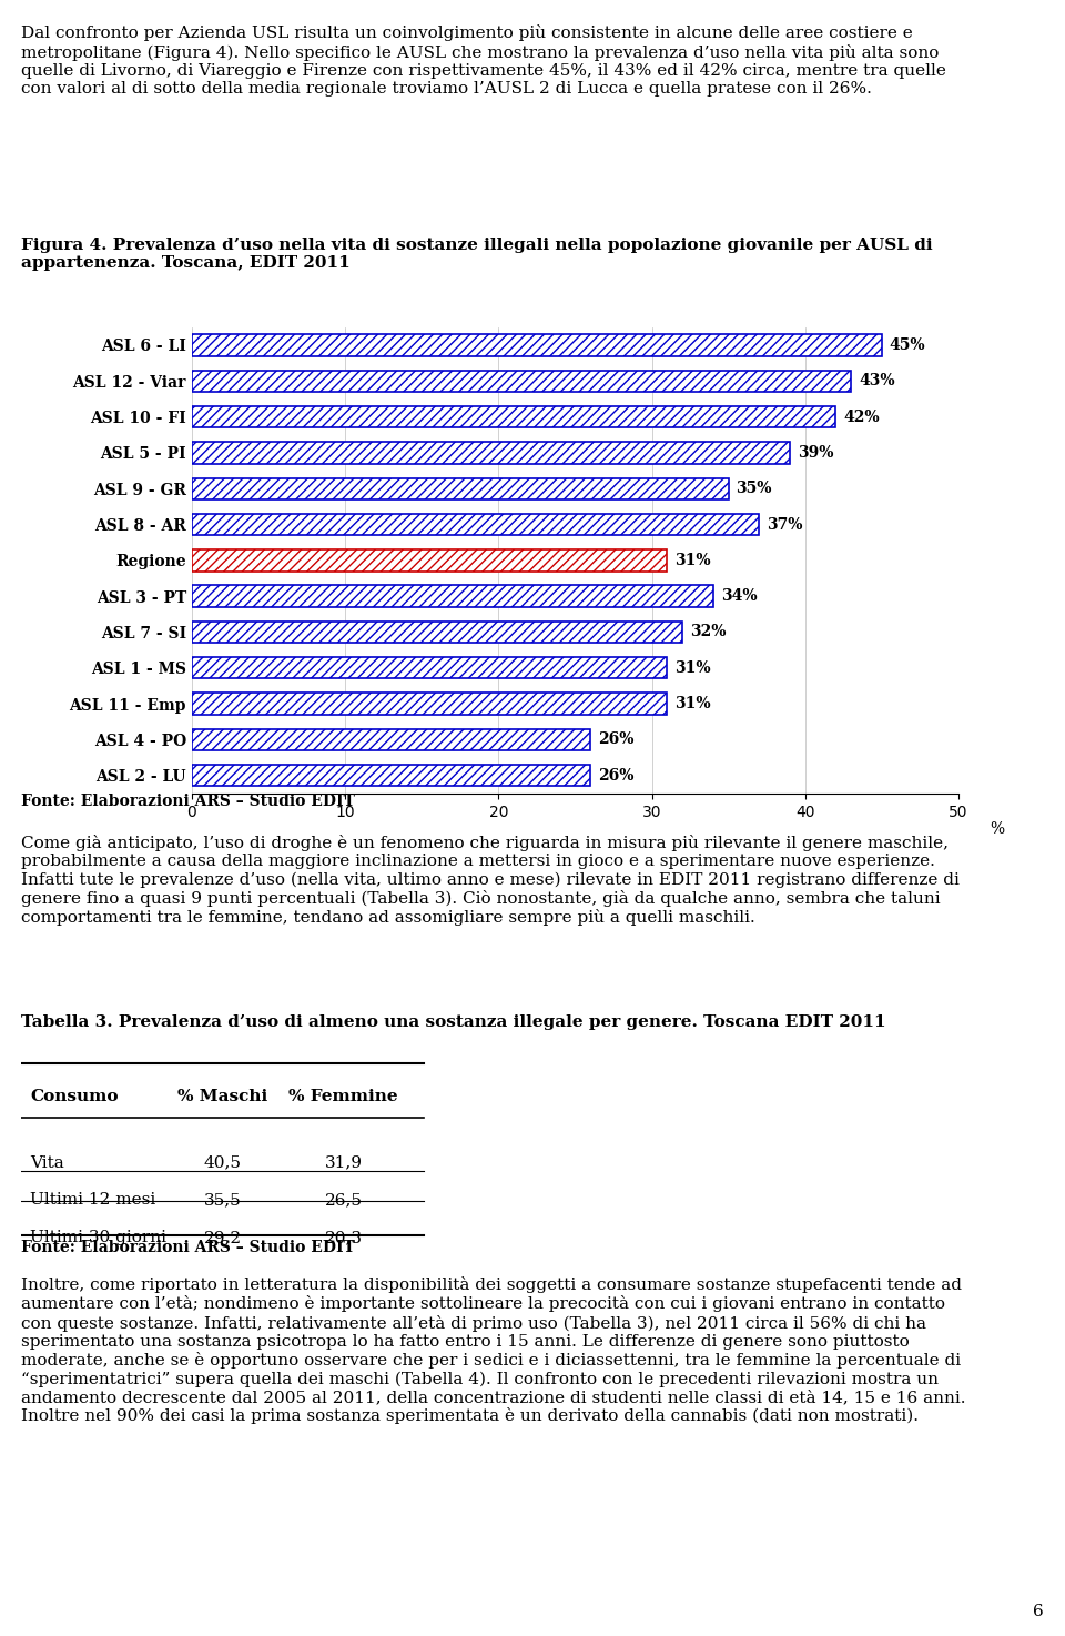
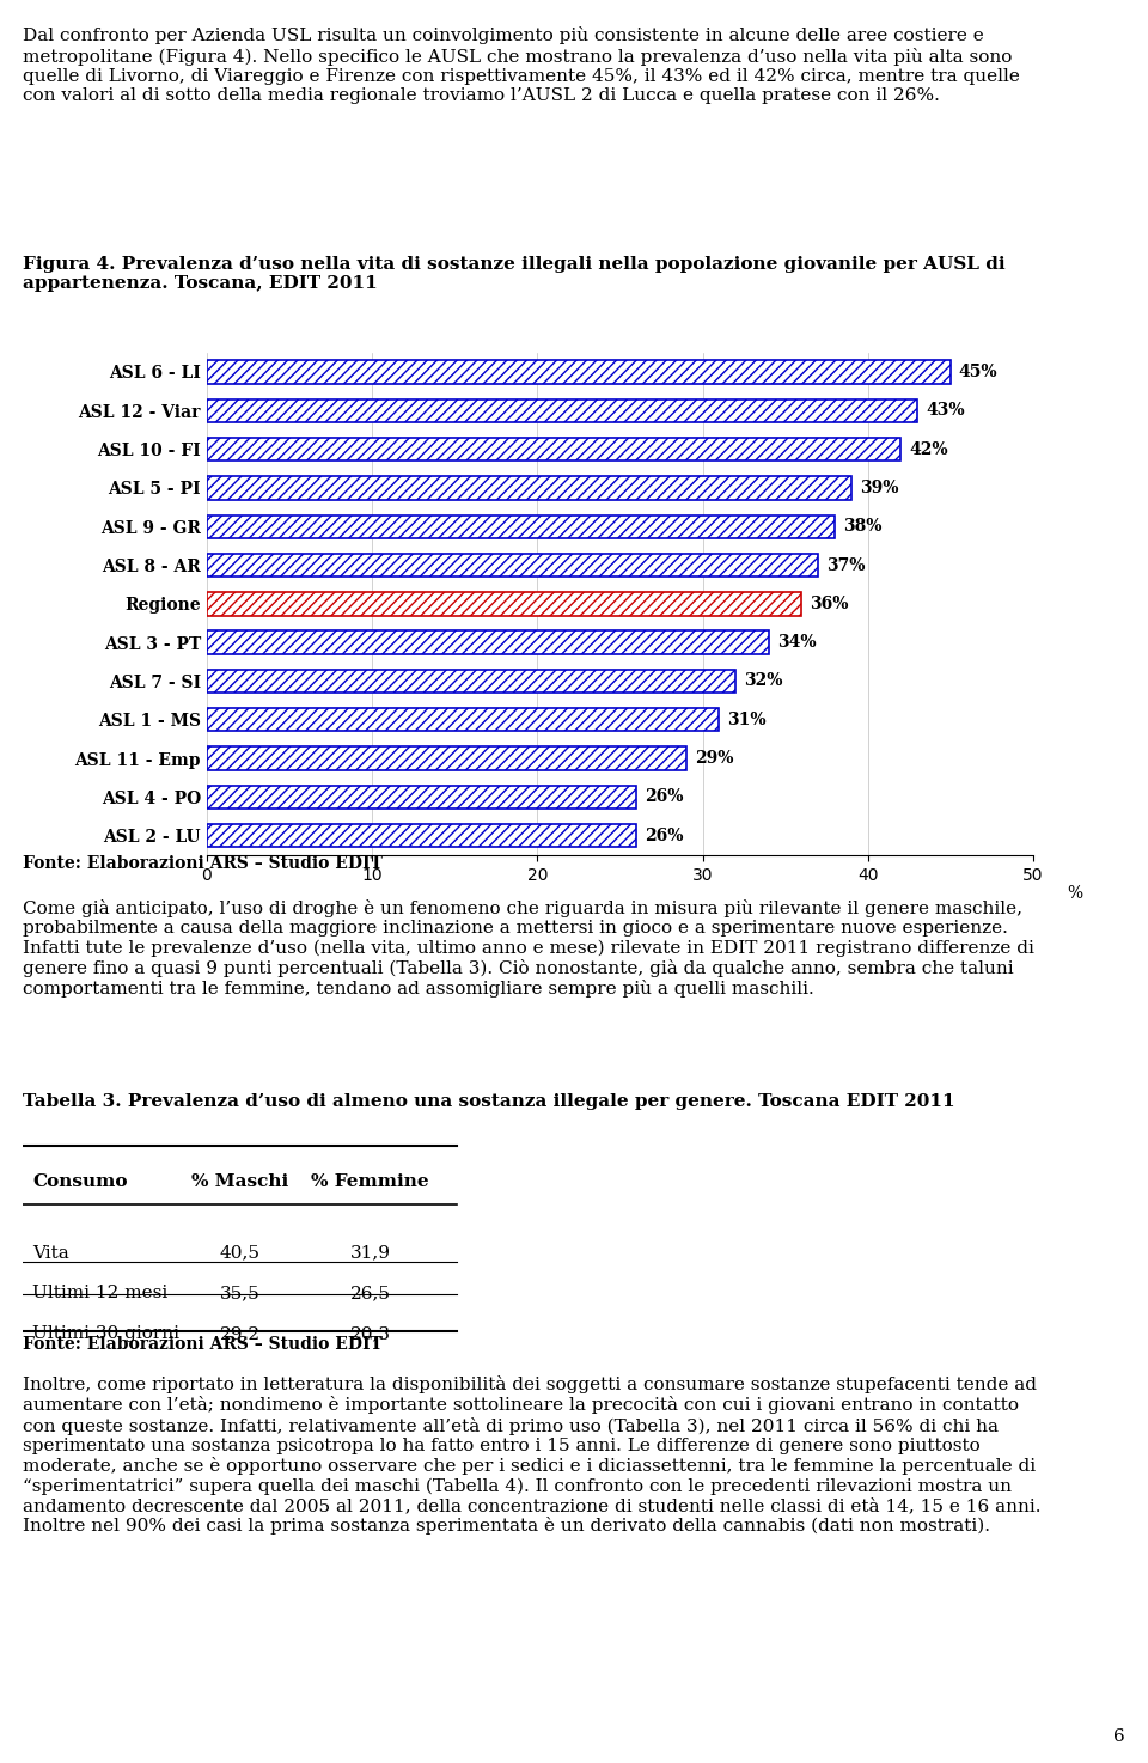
ASL 9 - GR: 35% -> 38%
Regione: 31% -> 36%
ASL 11 - Emp: 31% -> 29%
